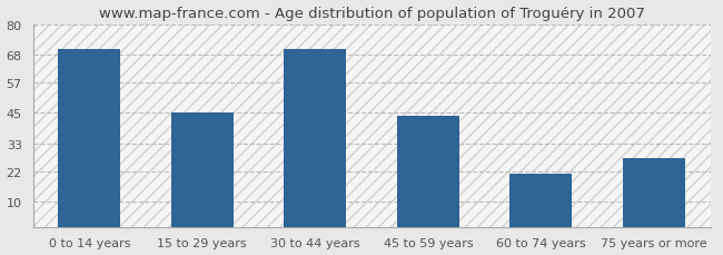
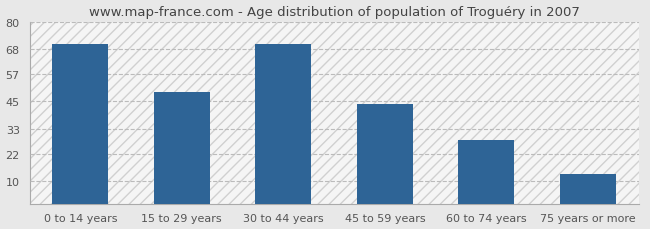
15 to 29 years: 45 -> 49
60 to 74 years: 21 -> 28
75 years or more: 27 -> 13
